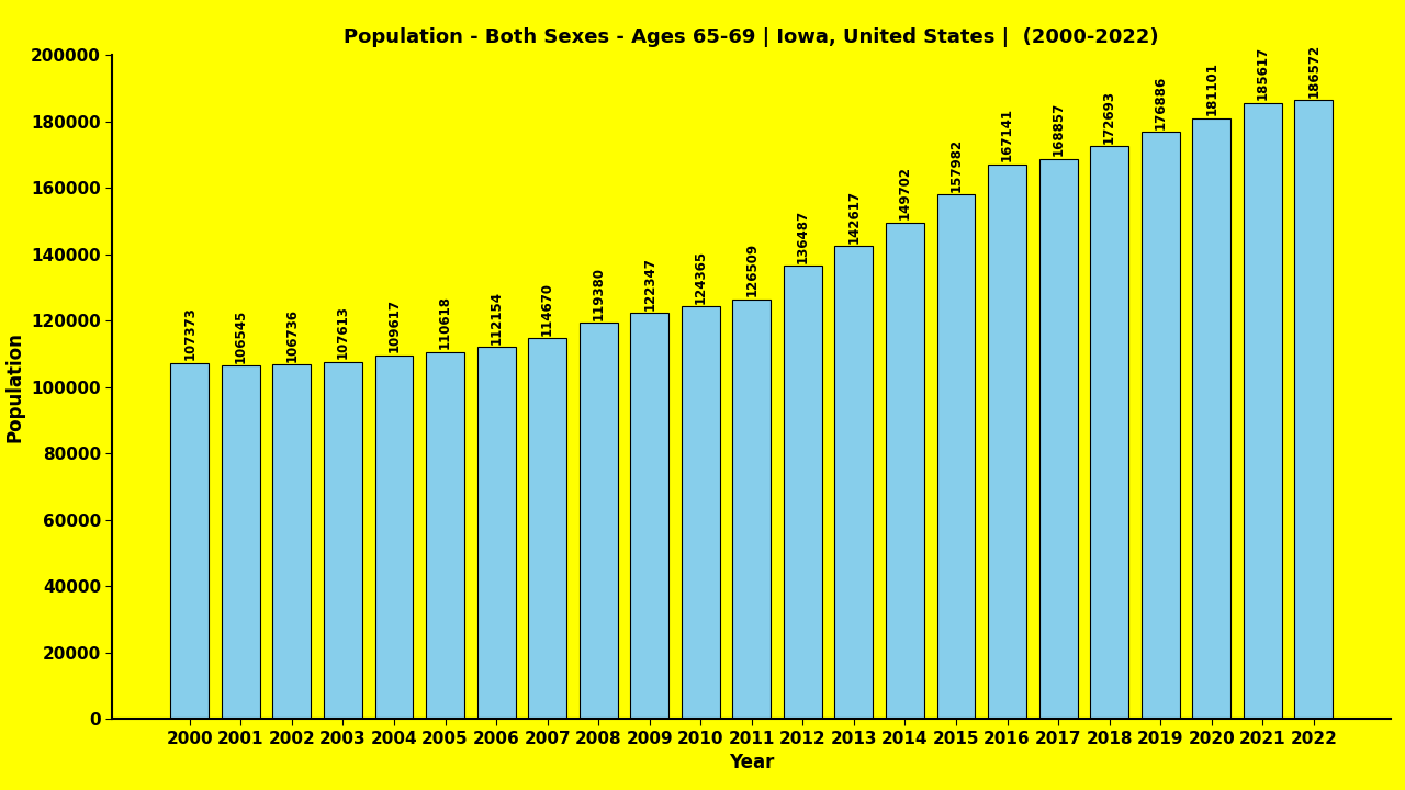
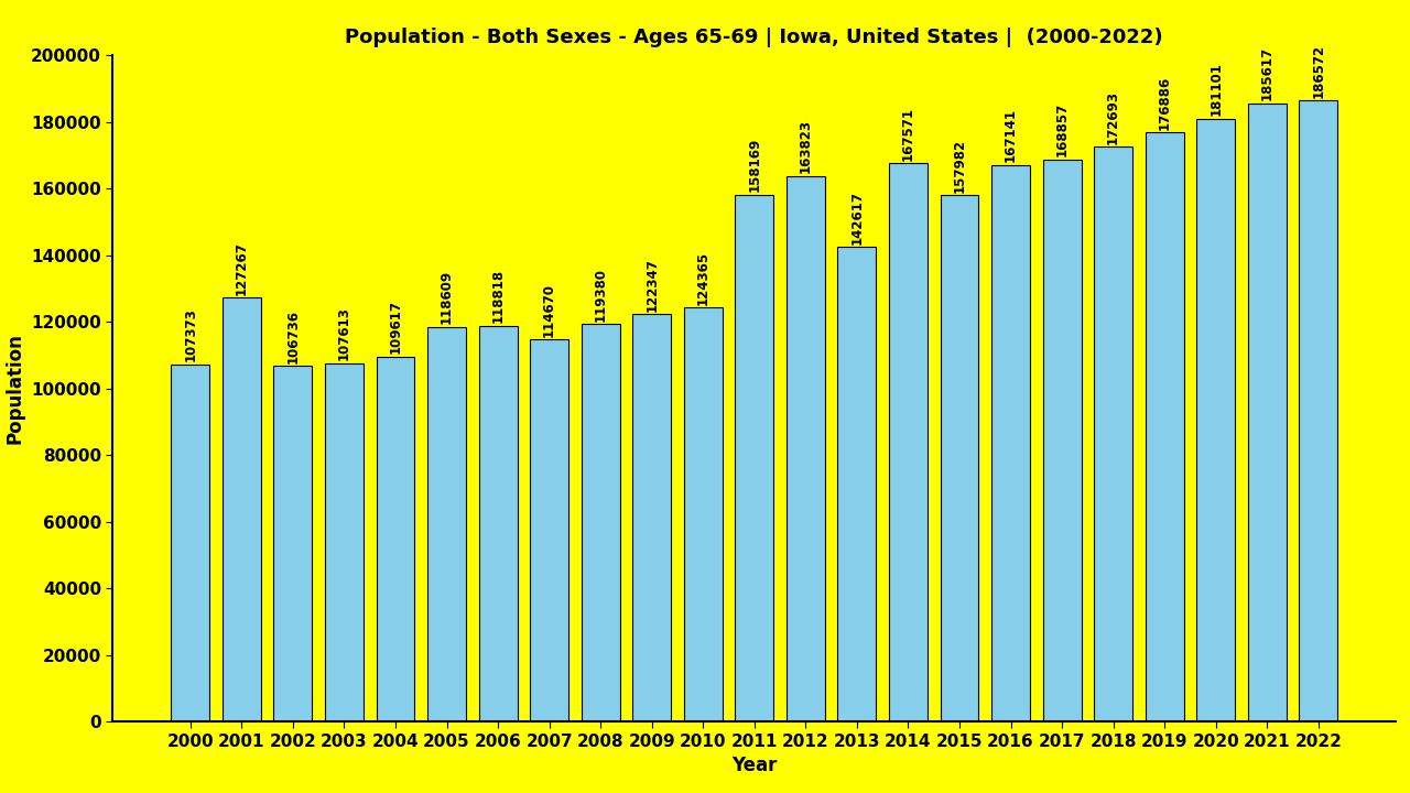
2001: 106545 -> 127267
2005: 110618 -> 118609
2006: 112154 -> 118818
2011: 126509 -> 158169
2012: 136487 -> 163823
2014: 149702 -> 167571
